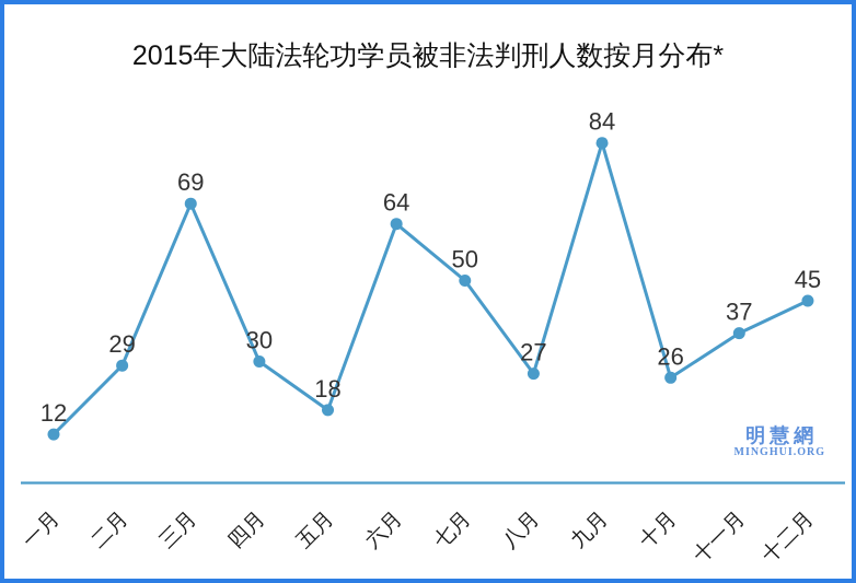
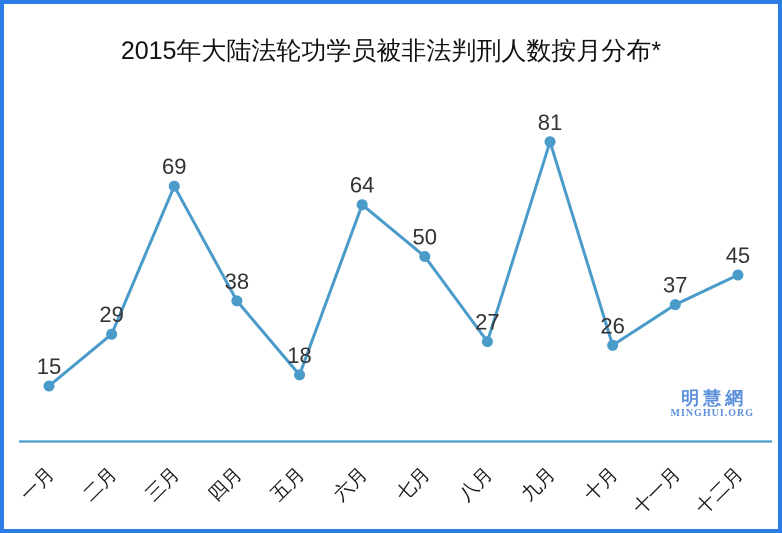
一月: 12 -> 15
四月: 30 -> 38
九月: 84 -> 81
